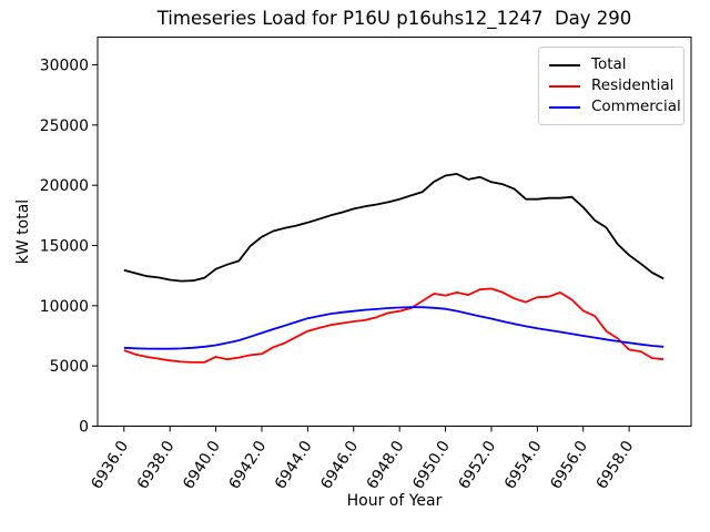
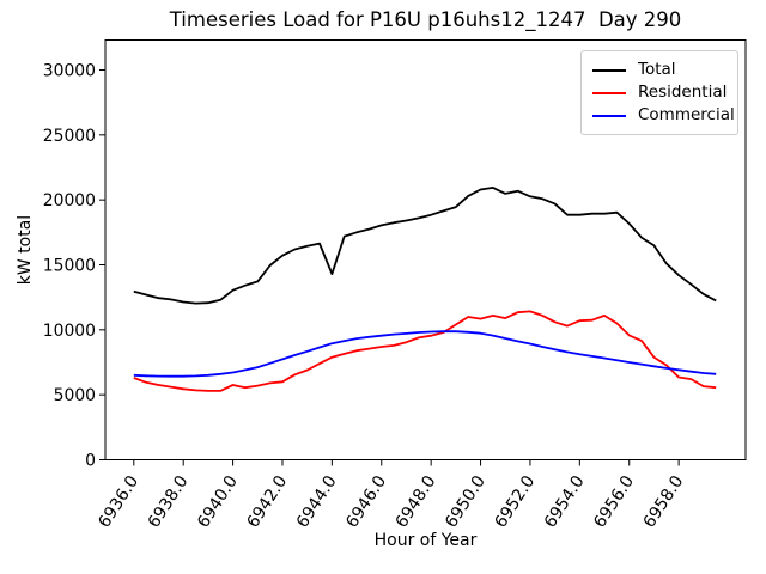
Total/6944.0: 16900 -> 14300
